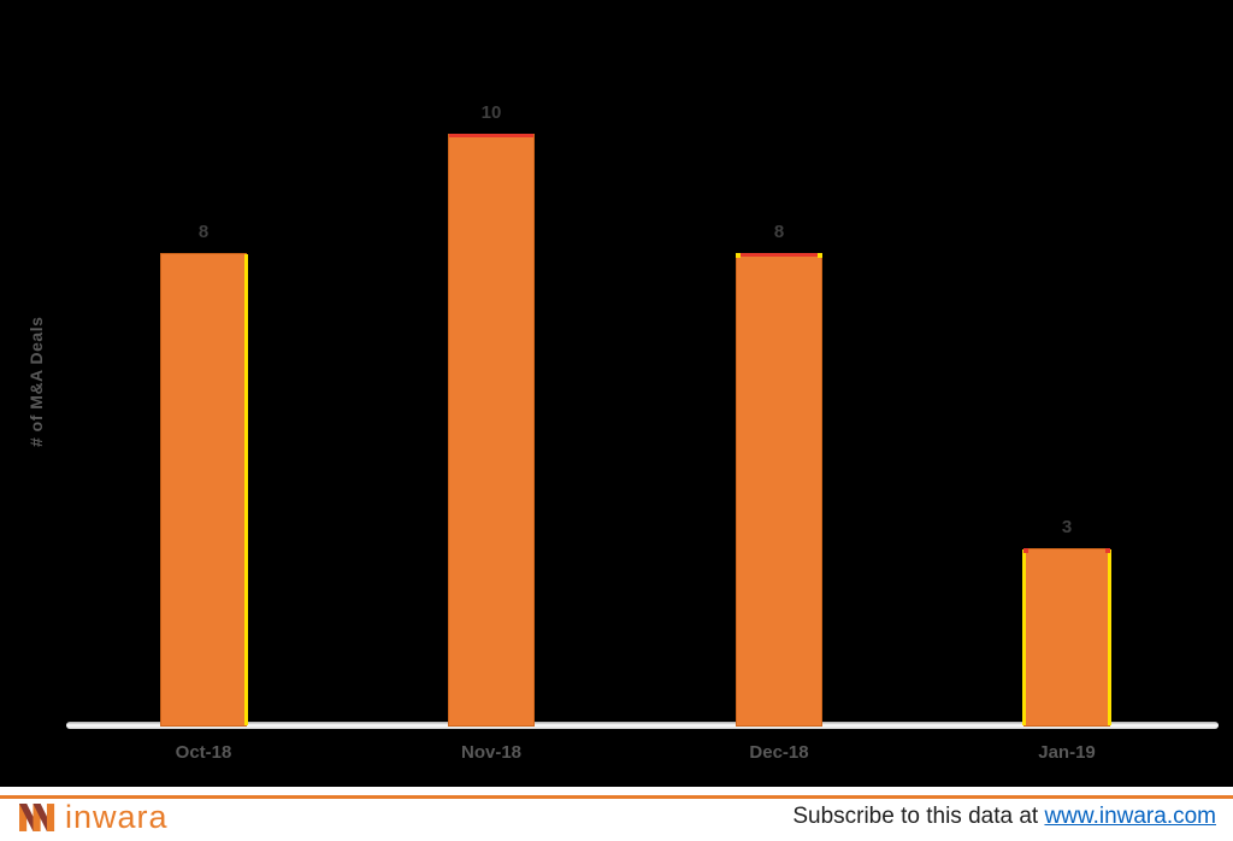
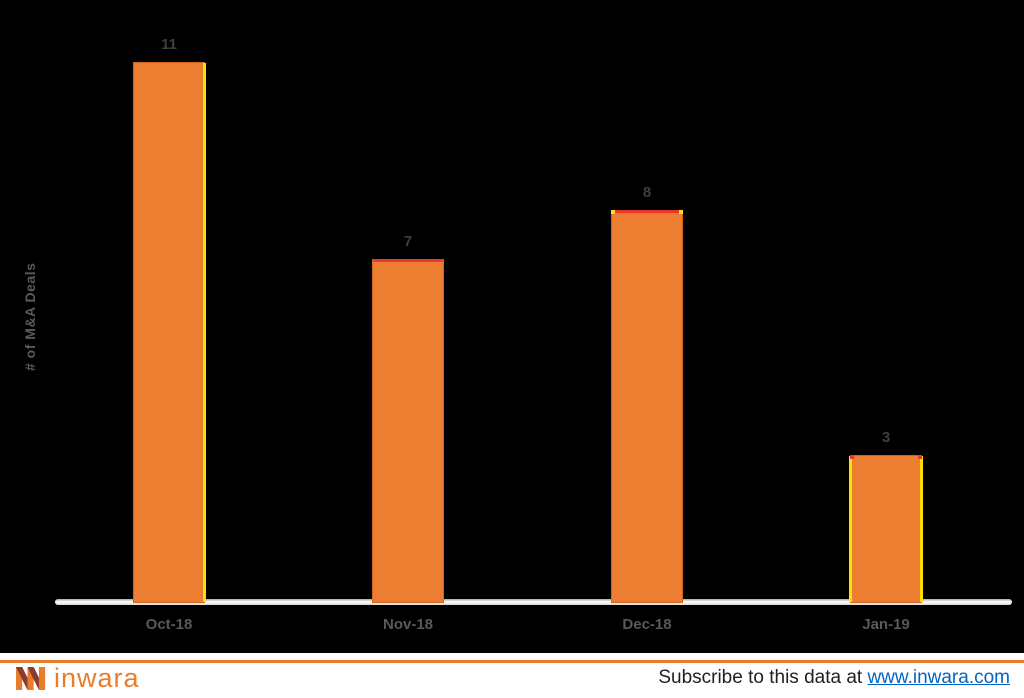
Oct-18: 8 -> 11
Nov-18: 10 -> 7
